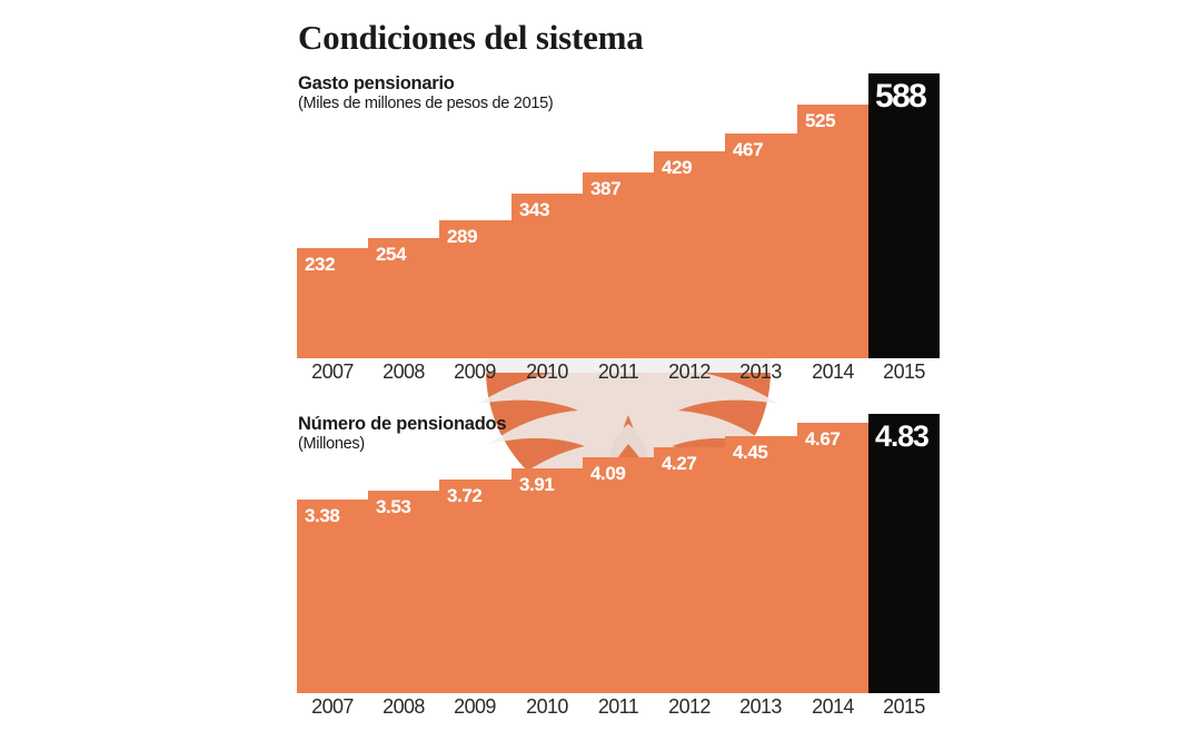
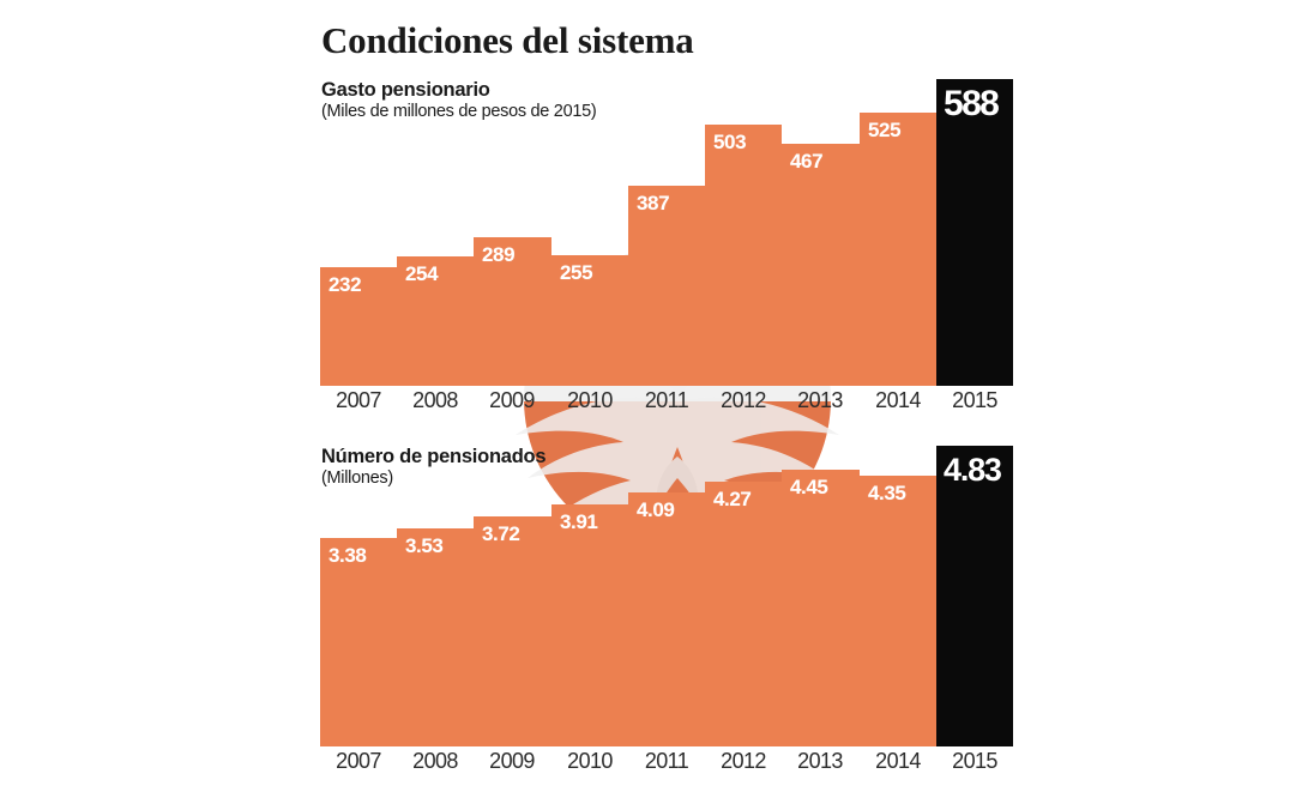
Gasto pensionario/2010: 343 -> 255
Gasto pensionario/2012: 429 -> 503
Número de pensionados/2014: 4.67 -> 4.35
